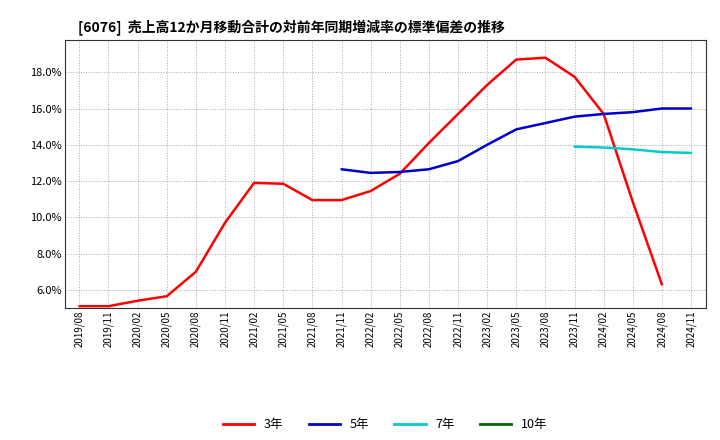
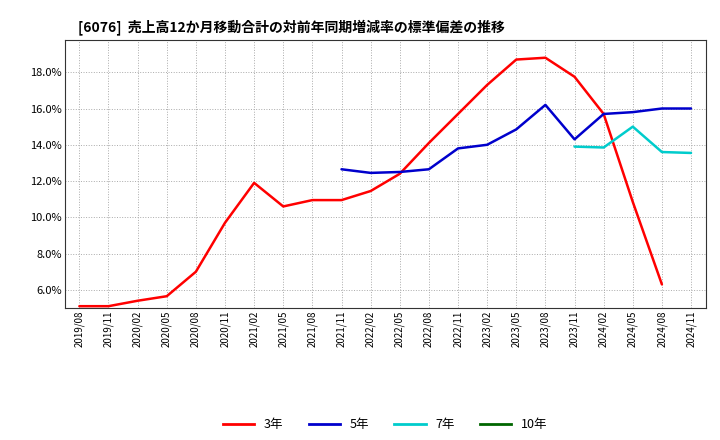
3年/2021/05: 11.8% -> 10.6%
5年/2022/11: 13.1% -> 13.8%
5年/2023/08: 15.2% -> 16.2%
5年/2023/11: 15.5% -> 14.3%
7年/2024/05: 13.8% -> 15.0%
